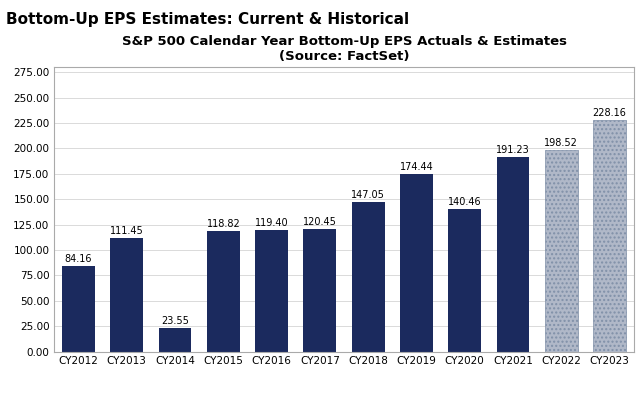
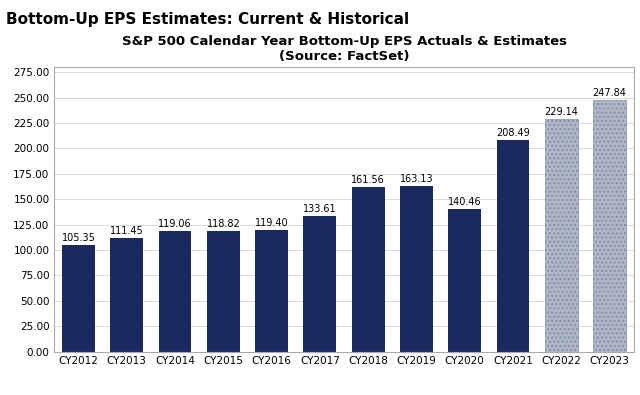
CY2012: 84.16 -> 105.35
CY2014: 23.55 -> 119.06
CY2017: 120.45 -> 133.61
CY2018: 147.05 -> 161.56
CY2019: 174.44 -> 163.13
CY2021: 191.23 -> 208.49
CY2022: 198.52 -> 229.14
CY2023: 228.16 -> 247.84
